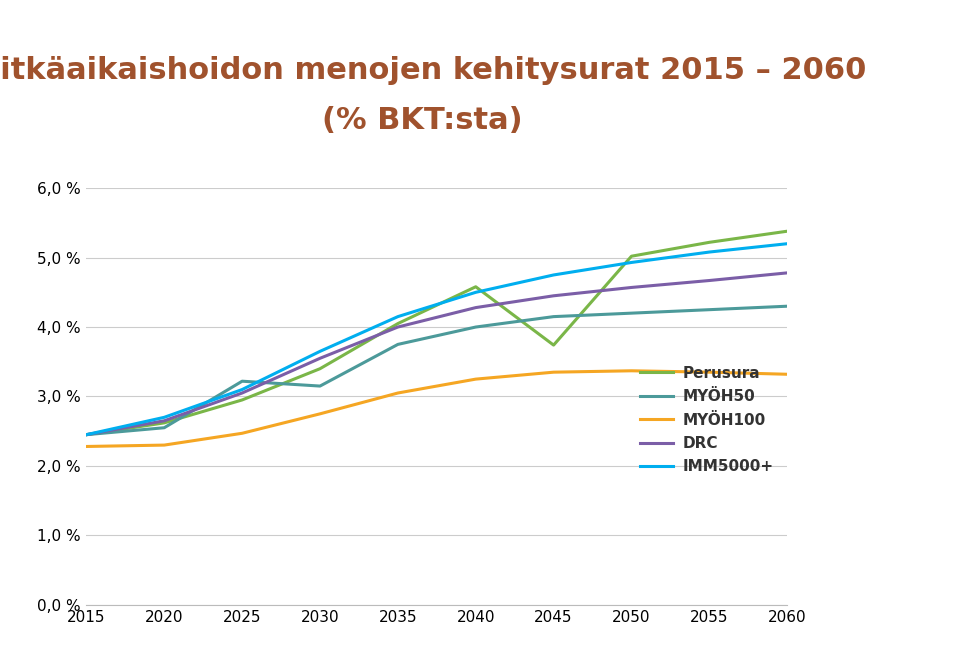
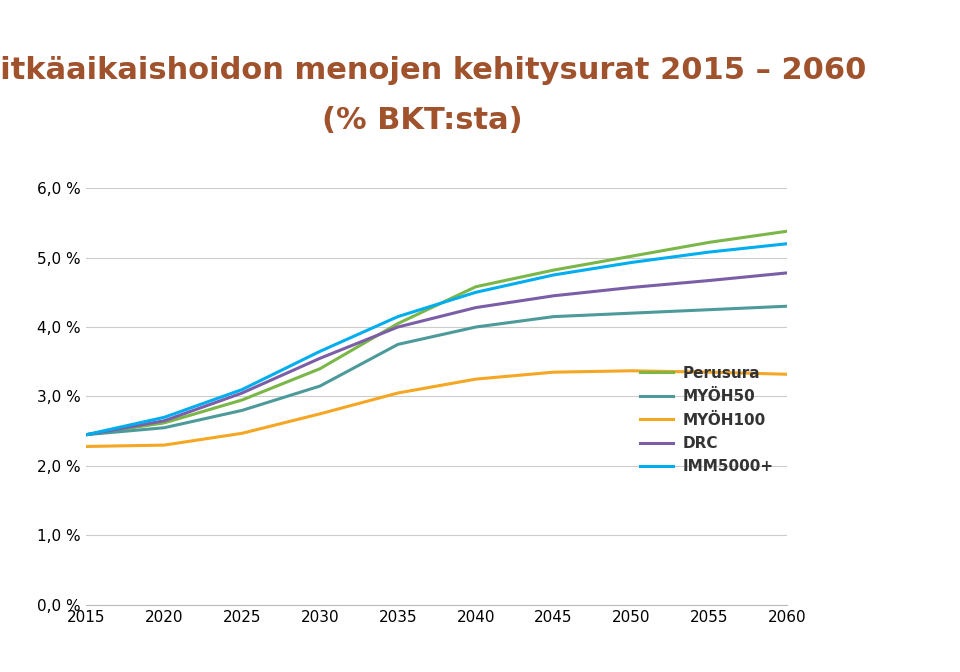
MYÖH50/2025: 3,22 % -> 2,80 %
Perusura/2045: 3,74 % -> 4,82 %
